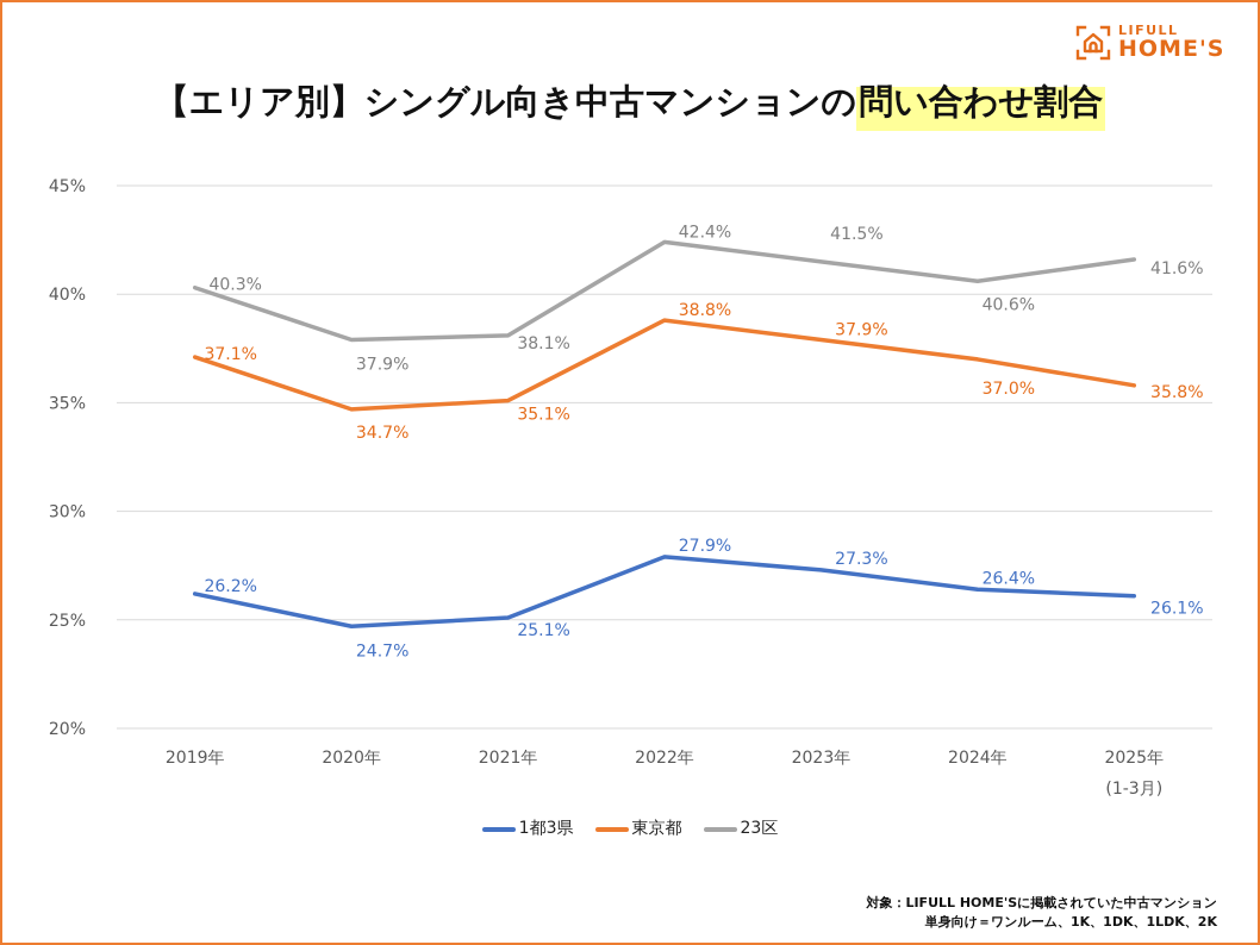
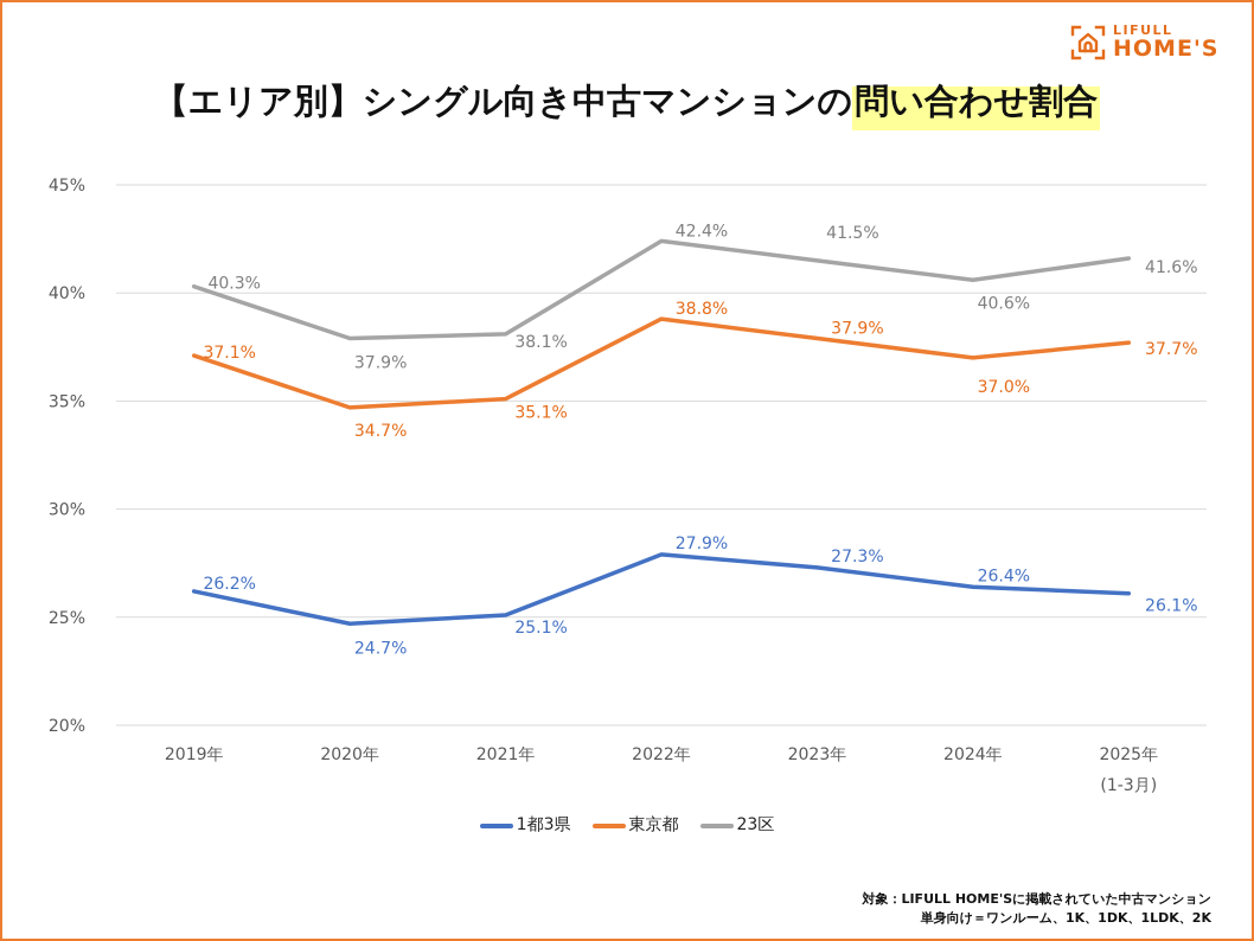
東京都/2025年: 35.8% -> 37.7%
